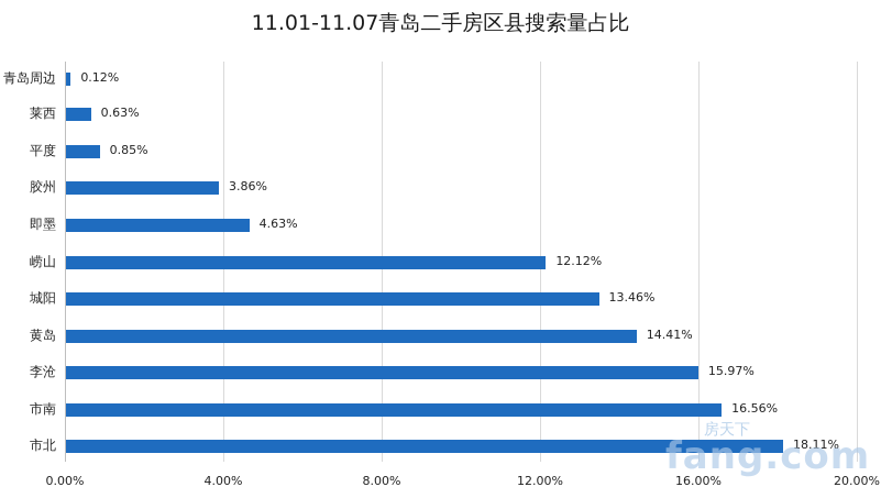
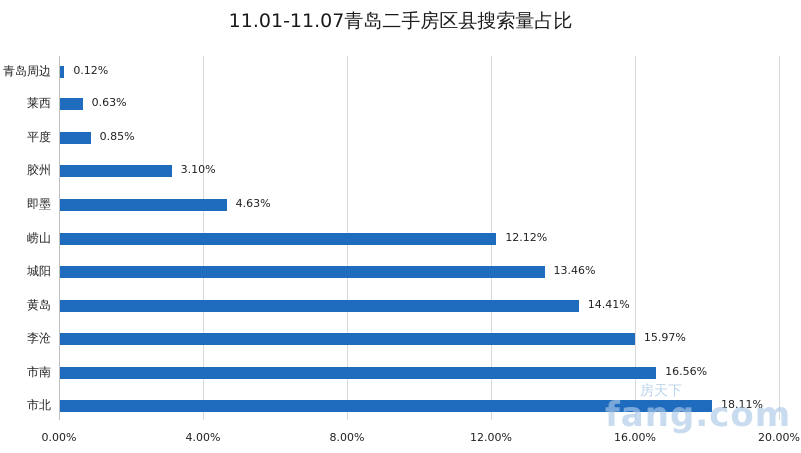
胶州: 3.86% -> 3.10%
